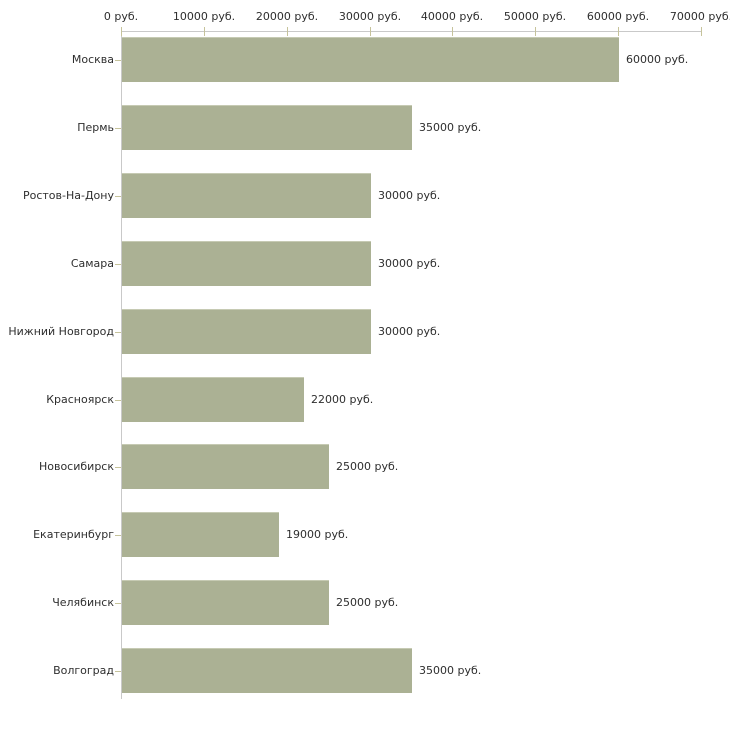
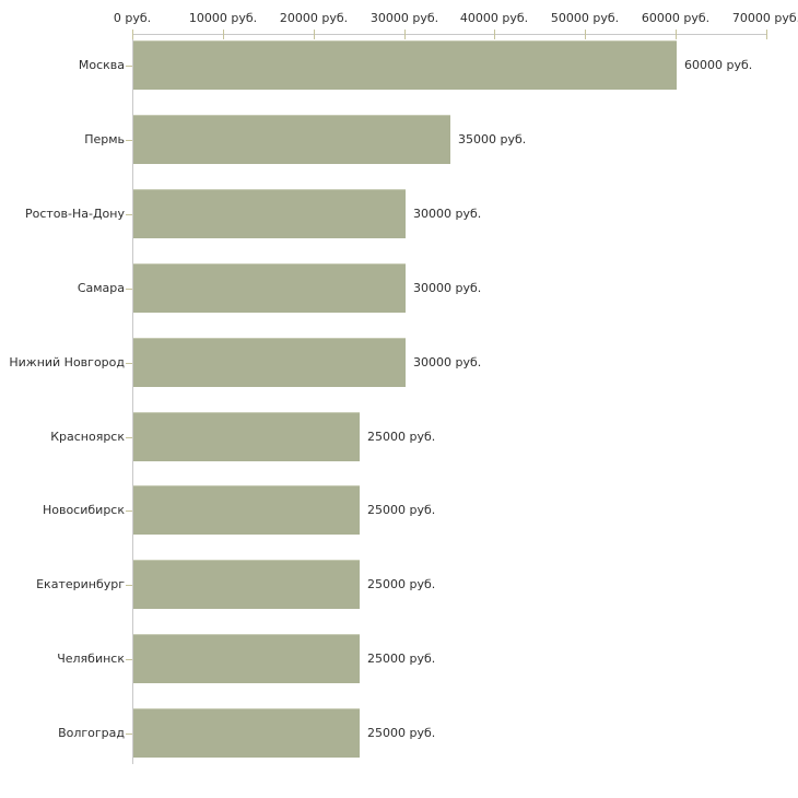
Красноярск: 22000 -> 25000
Екатеринбург: 19000 -> 25000
Волгоград: 35000 -> 25000
